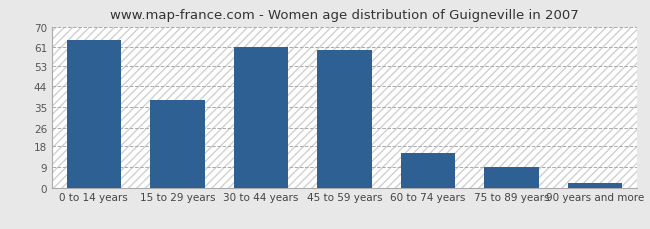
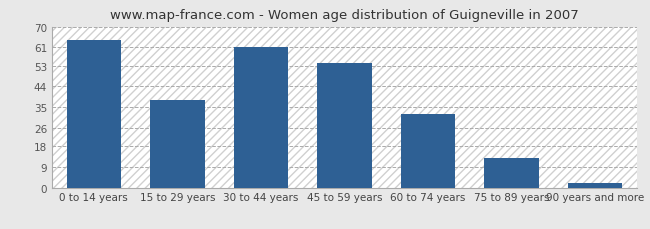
45 to 59 years: 60 -> 54
60 to 74 years: 15 -> 32
75 to 89 years: 9 -> 13
